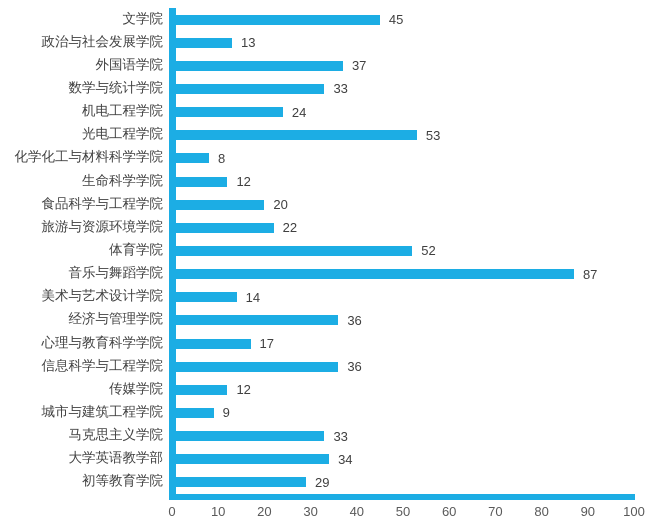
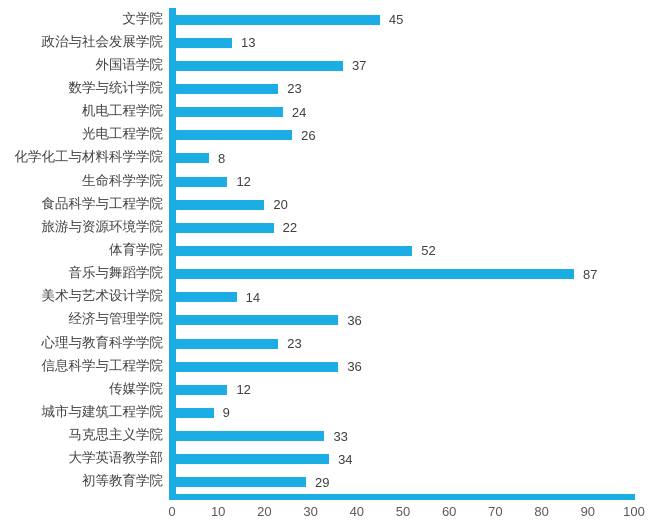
数学与统计学院: 33 -> 23
光电工程学院: 53 -> 26
心理与教育科学学院: 17 -> 23
